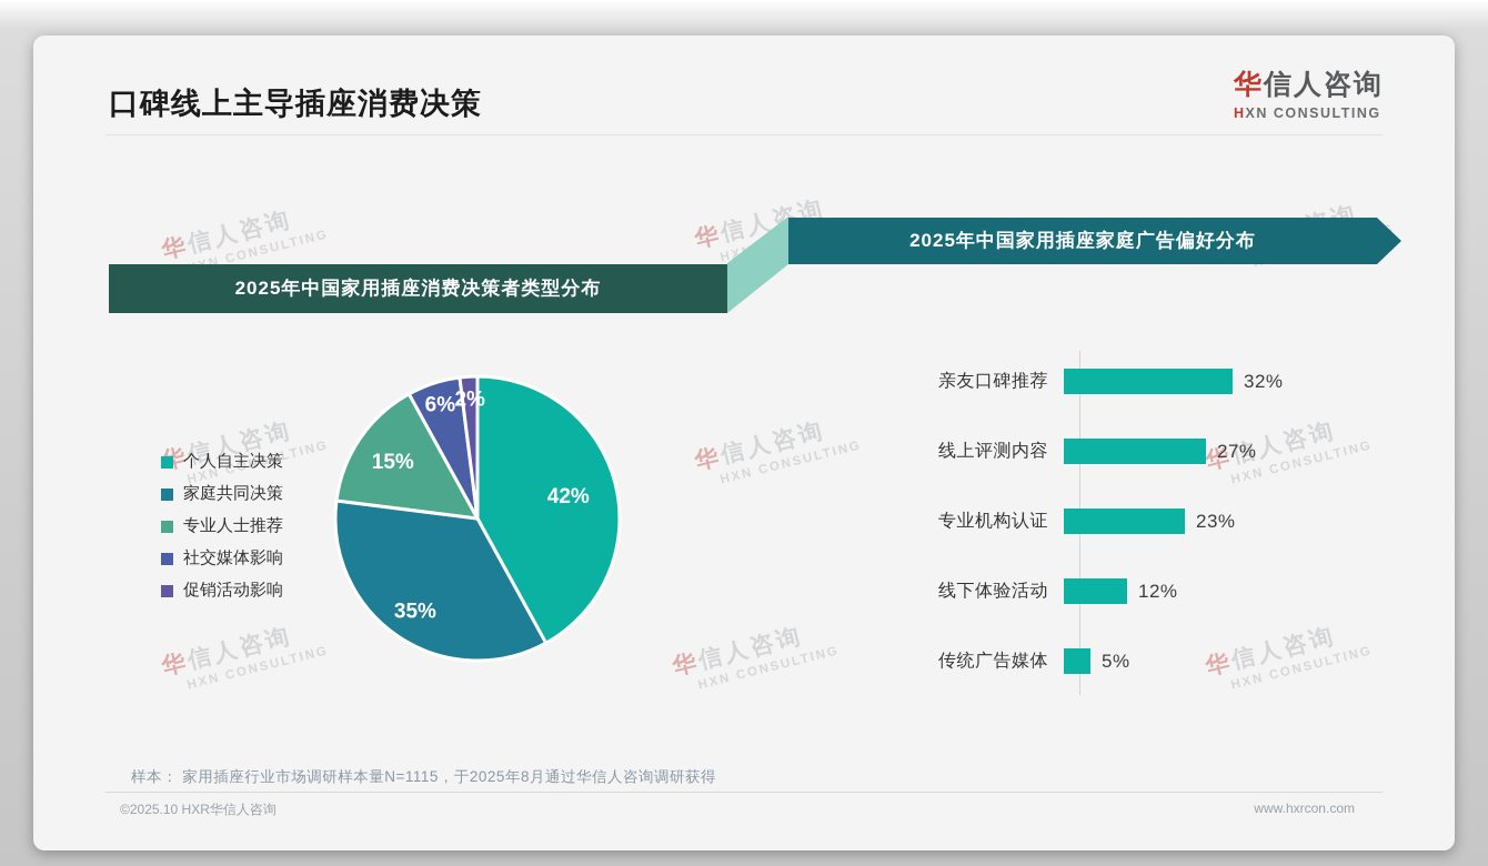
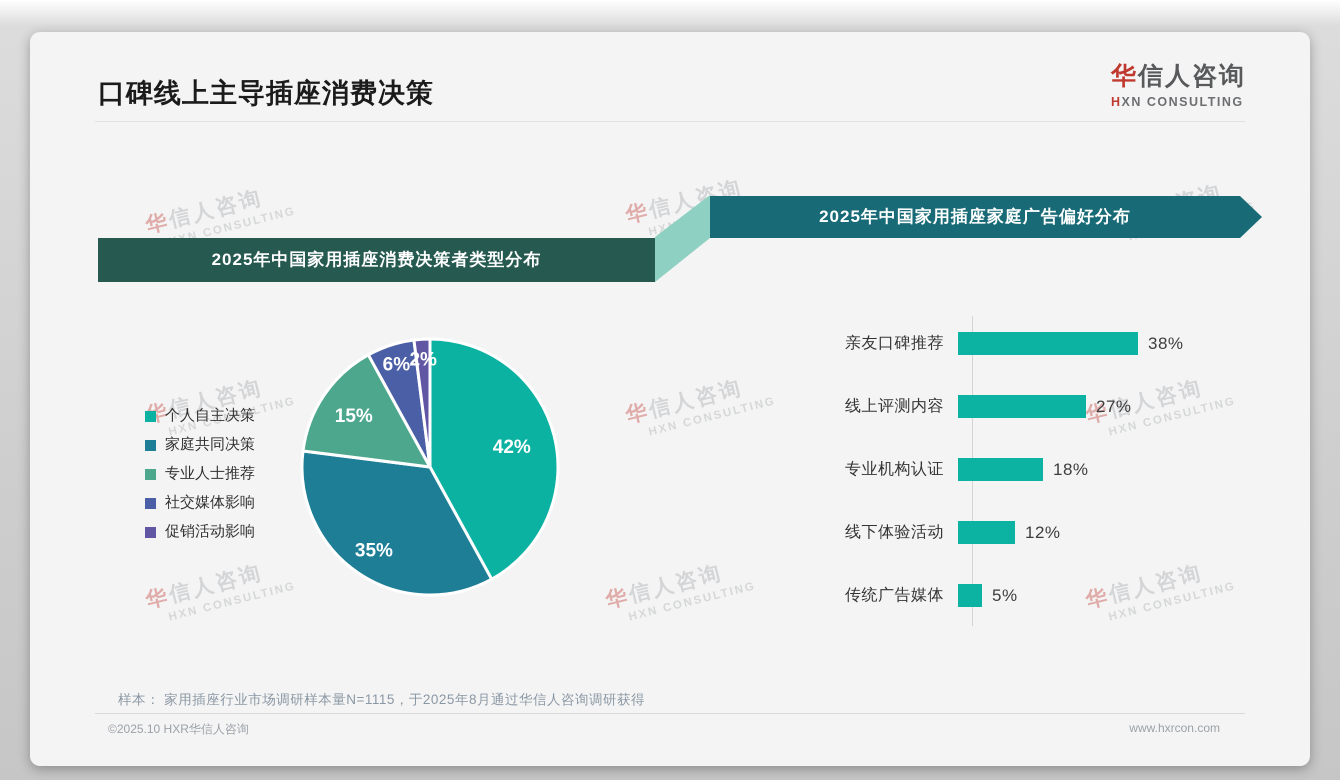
2025年中国家用插座家庭广告偏好分布/亲友口碑推荐: 32% -> 38%
2025年中国家用插座家庭广告偏好分布/专业机构认证: 23% -> 18%
